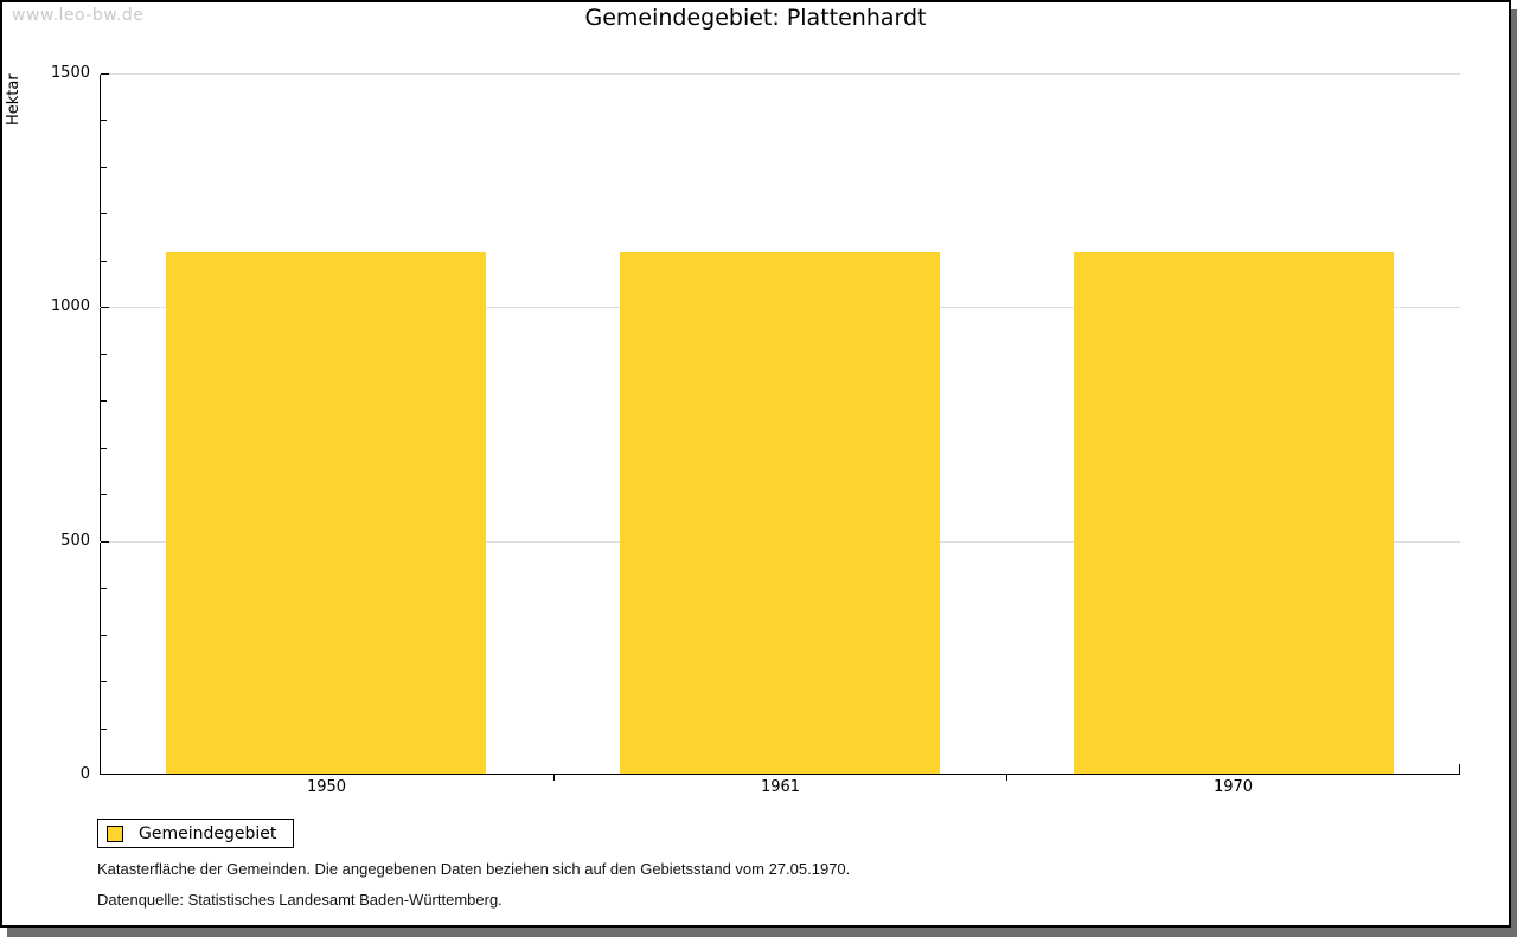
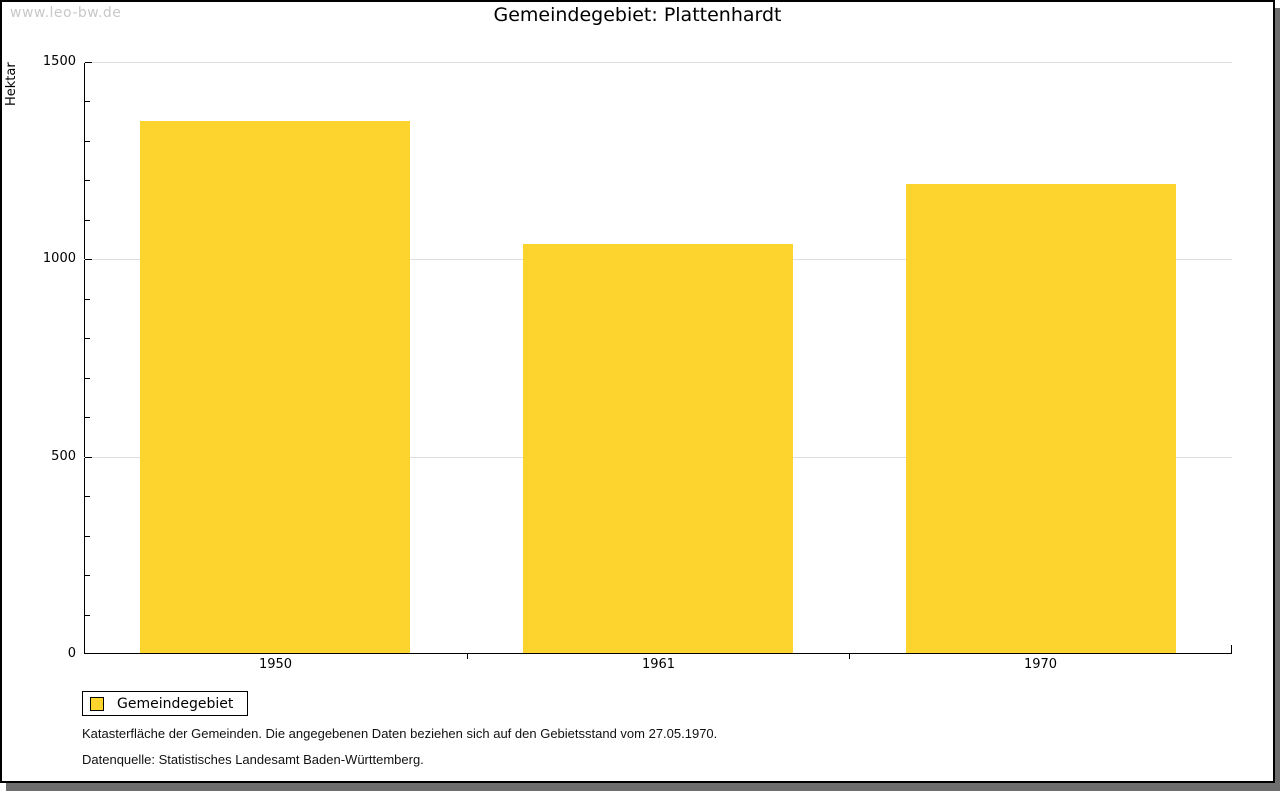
1950: 1120 -> 1350
1961: 1120 -> 1040
1970: 1120 -> 1190
